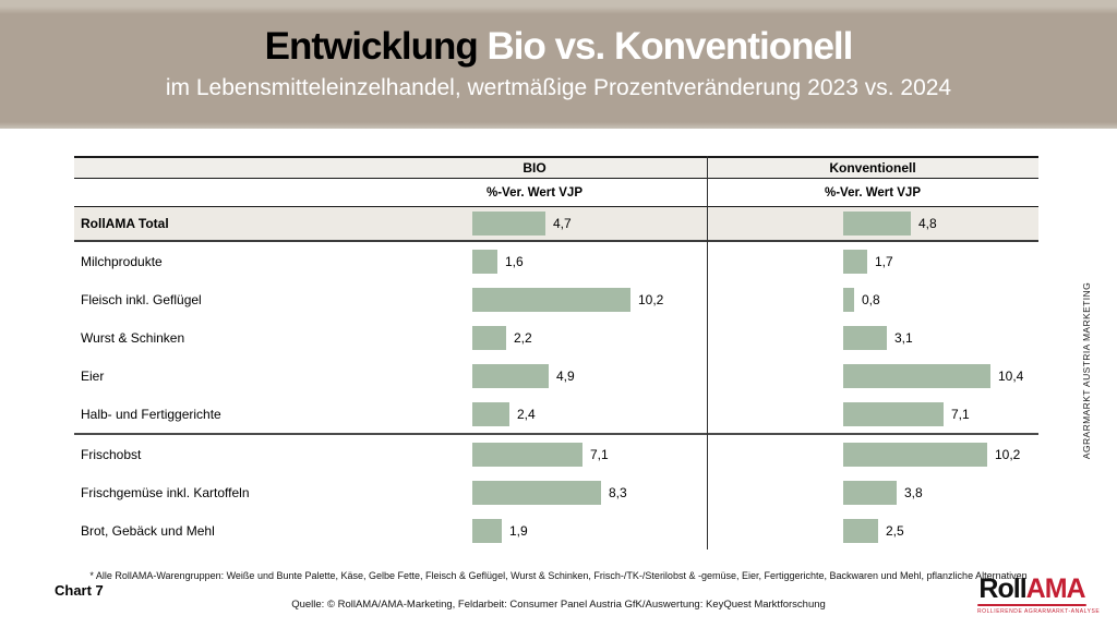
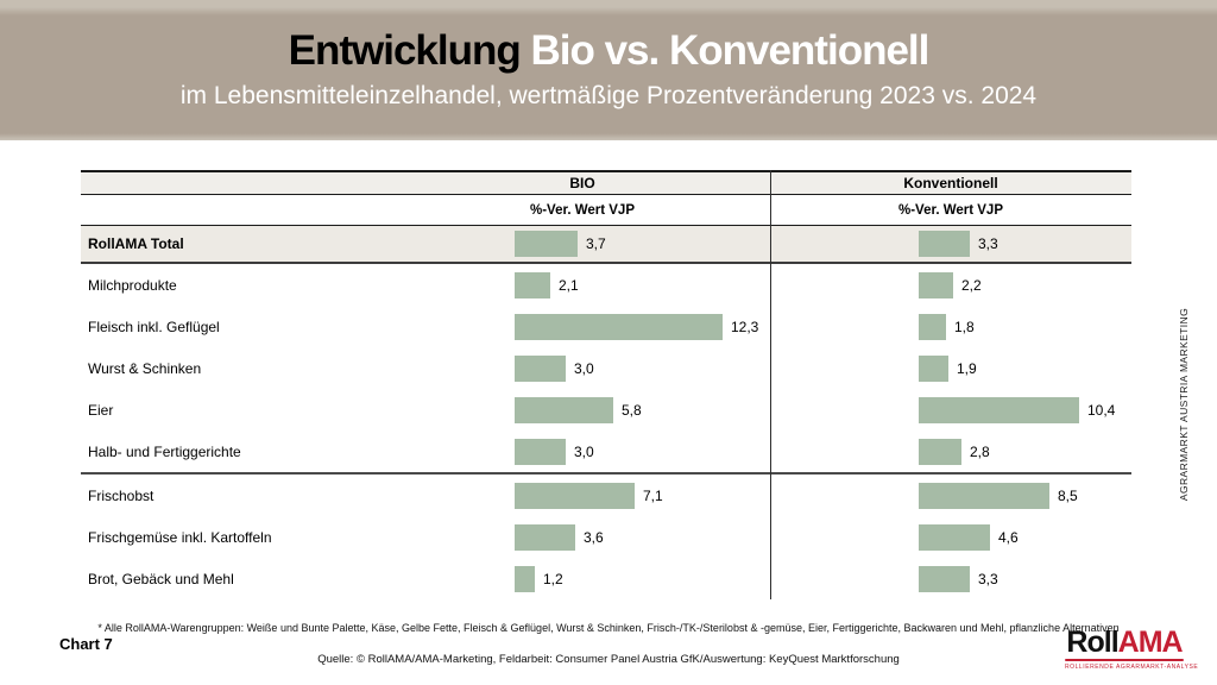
BIO/RollAMA Total: 4,7 -> 3,7
Konventionell/RollAMA Total: 4,8 -> 3,3
BIO/Milchprodukte: 1,6 -> 2,1
Konventionell/Milchprodukte: 1,7 -> 2,2
BIO/Fleisch inkl. Geflügel: 10,2 -> 12,3
Konventionell/Fleisch inkl. Geflügel: 0,8 -> 1,8
BIO/Wurst & Schinken: 2,2 -> 3,0
Konventionell/Wurst & Schinken: 3,1 -> 1,9
BIO/Eier: 4,9 -> 5,8
BIO/Halb- und Fertiggerichte: 2,4 -> 3,0
Konventionell/Halb- und Fertiggerichte: 7,1 -> 2,8
Konventionell/Frischobst: 10,2 -> 8,5
BIO/Frischgemüse inkl. Kartoffeln: 8,3 -> 3,6
Konventionell/Frischgemüse inkl. Kartoffeln: 3,8 -> 4,6
BIO/Brot, Gebäck und Mehl: 1,9 -> 1,2
Konventionell/Brot, Gebäck und Mehl: 2,5 -> 3,3
